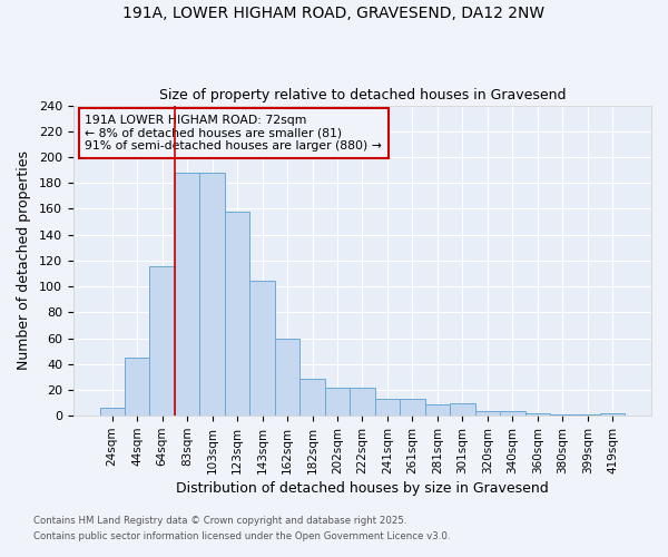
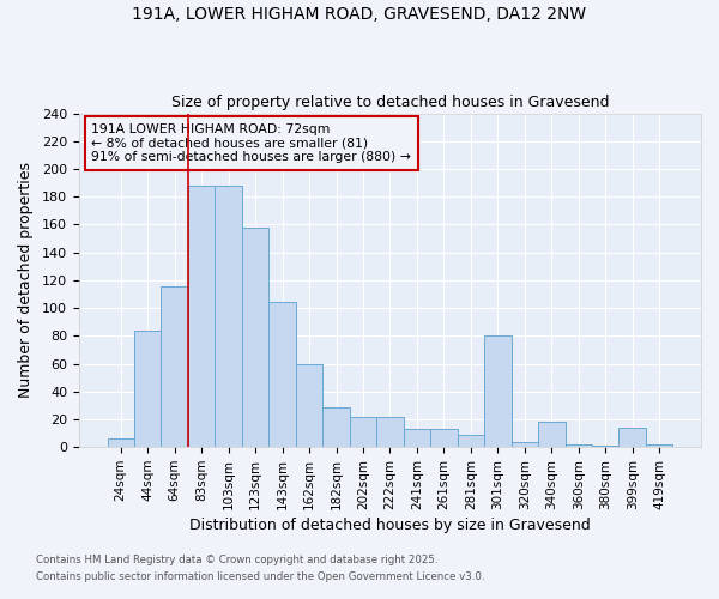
44sqm: 45 -> 84
301sqm: 10 -> 80
340sqm: 4 -> 18
399sqm: 1 -> 14
